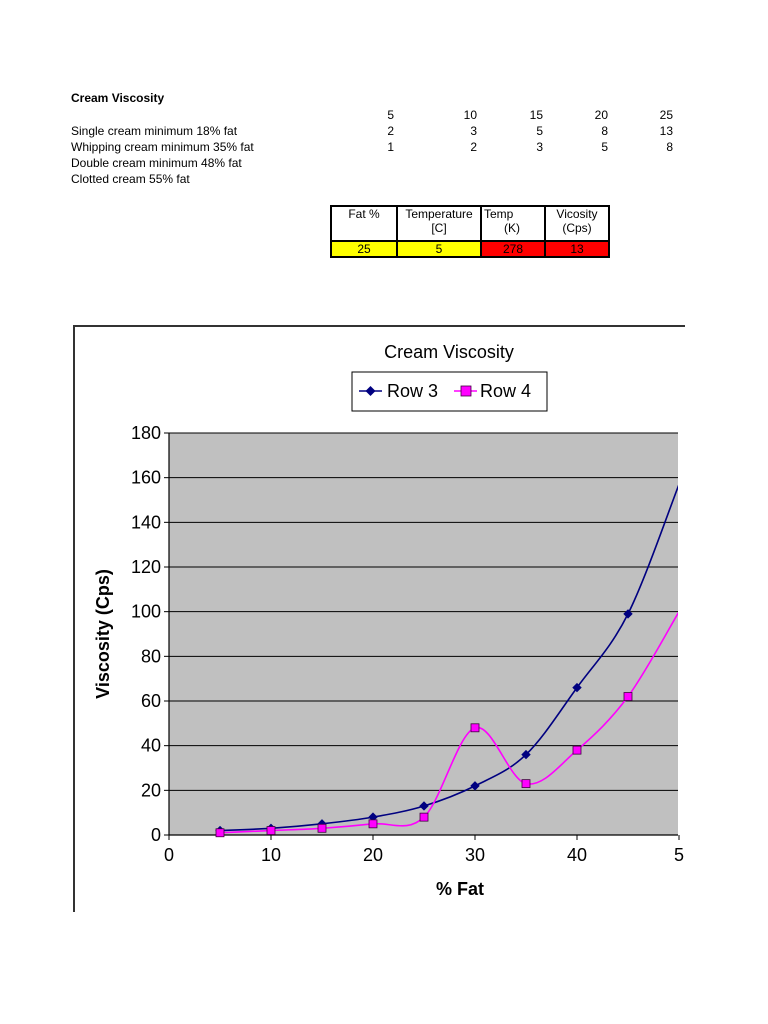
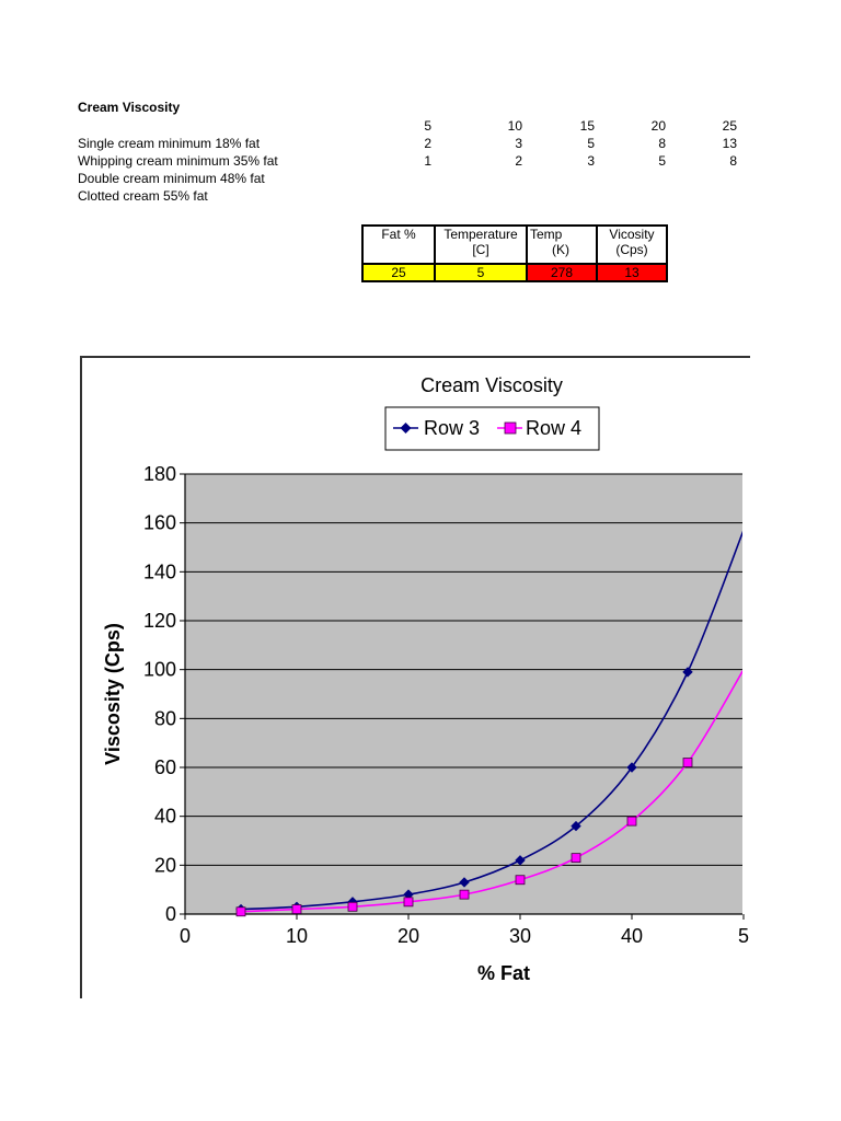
Row 4/30: 48 -> 14
Row 3/40: 66 -> 60
